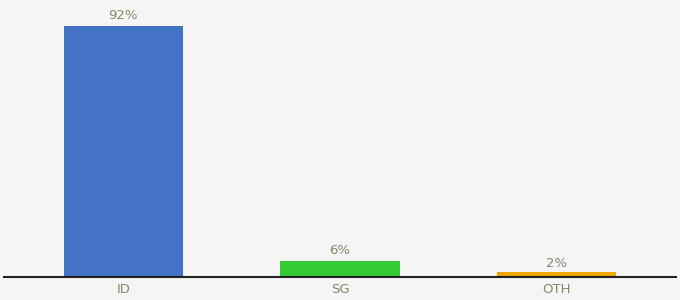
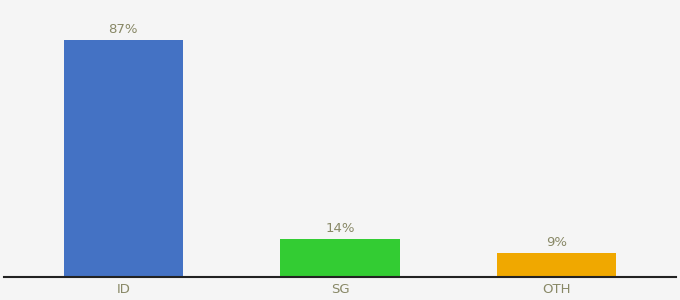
ID: 92% -> 87%
SG: 6% -> 14%
OTH: 2% -> 9%
